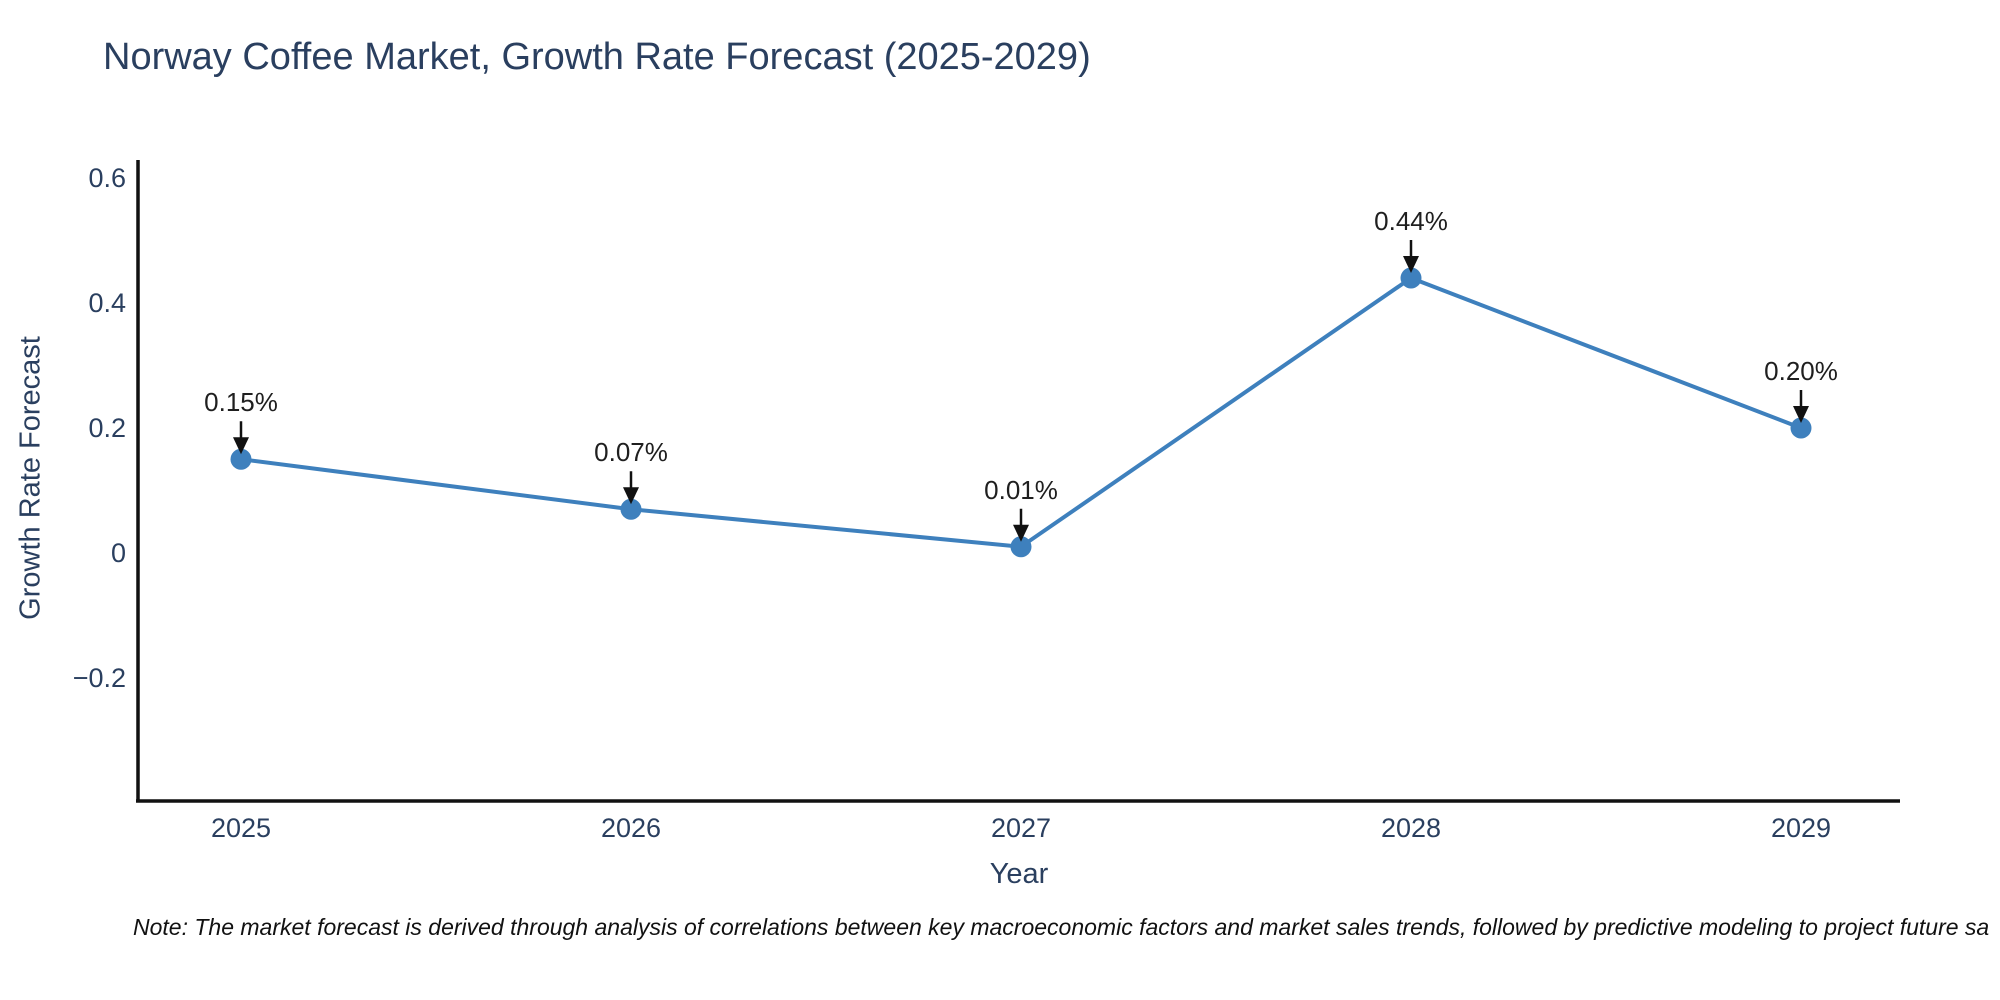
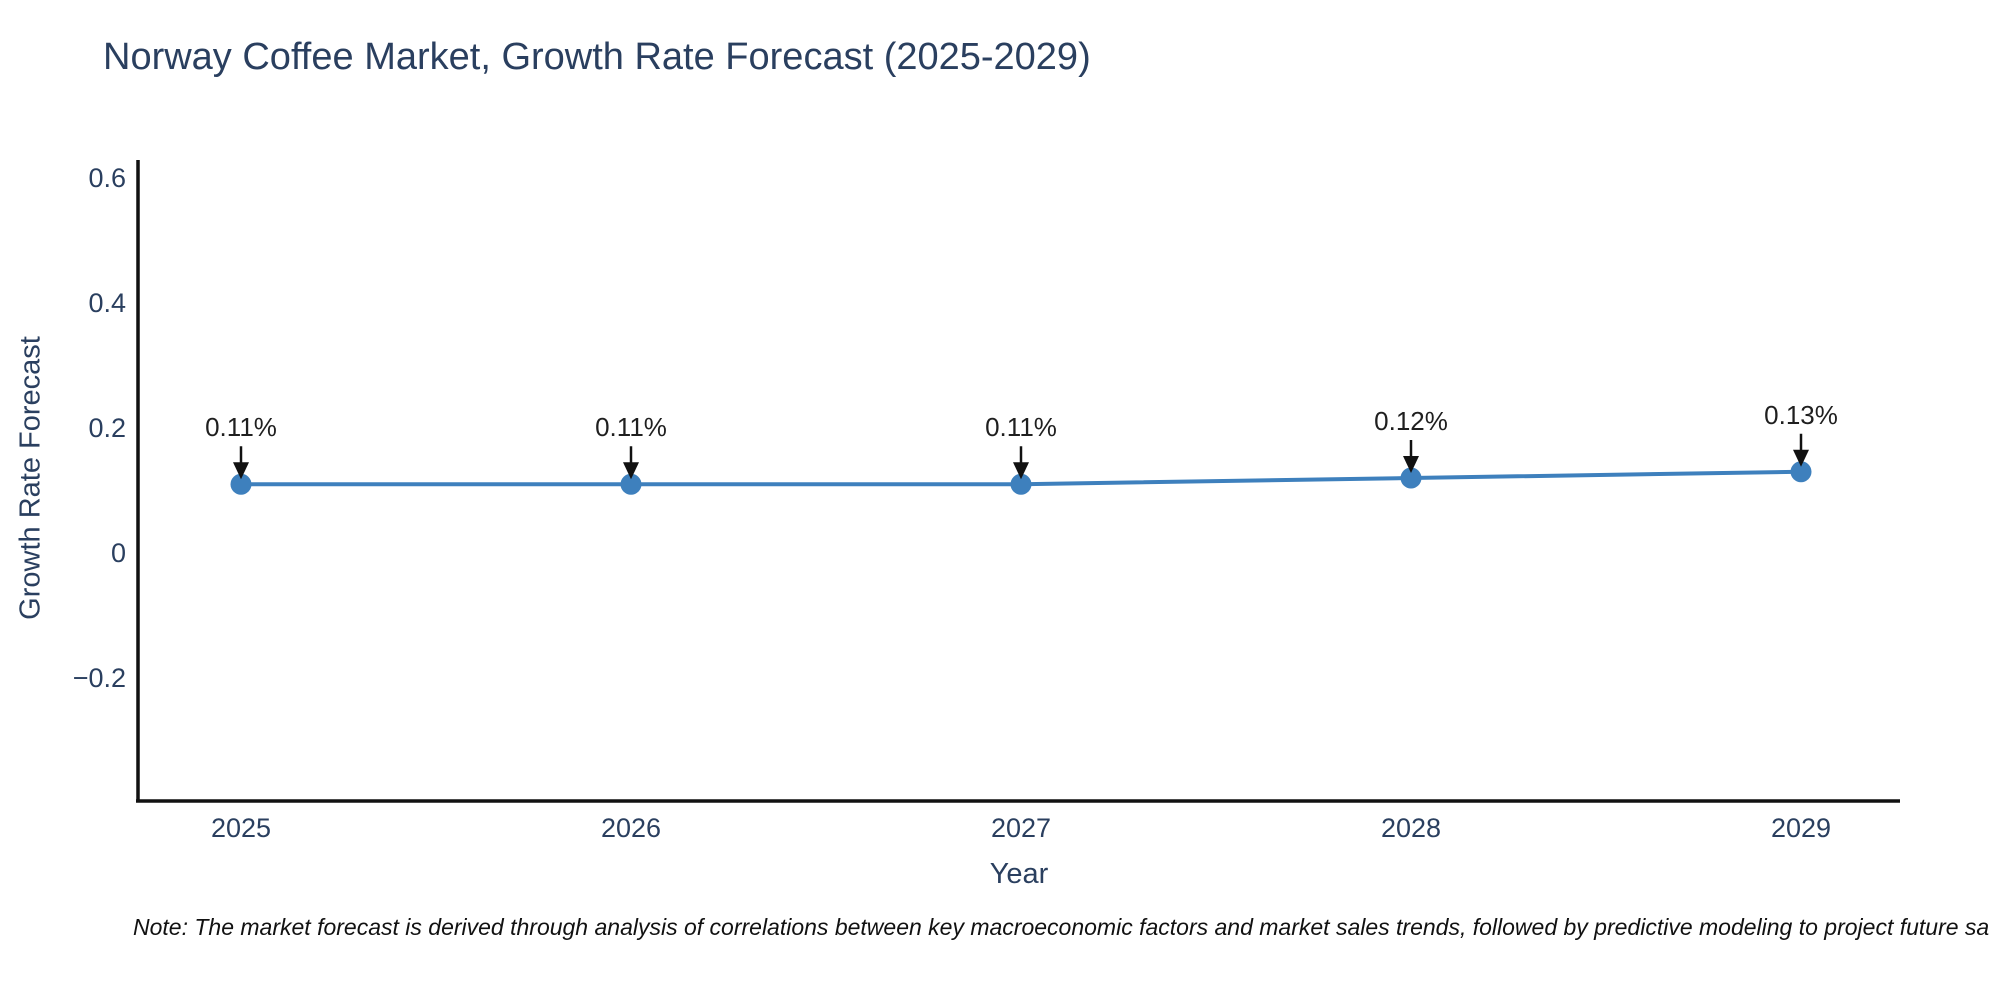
2025: 0.15% -> 0.11%
2026: 0.07% -> 0.11%
2027: 0.01% -> 0.11%
2028: 0.44% -> 0.12%
2029: 0.20% -> 0.13%
